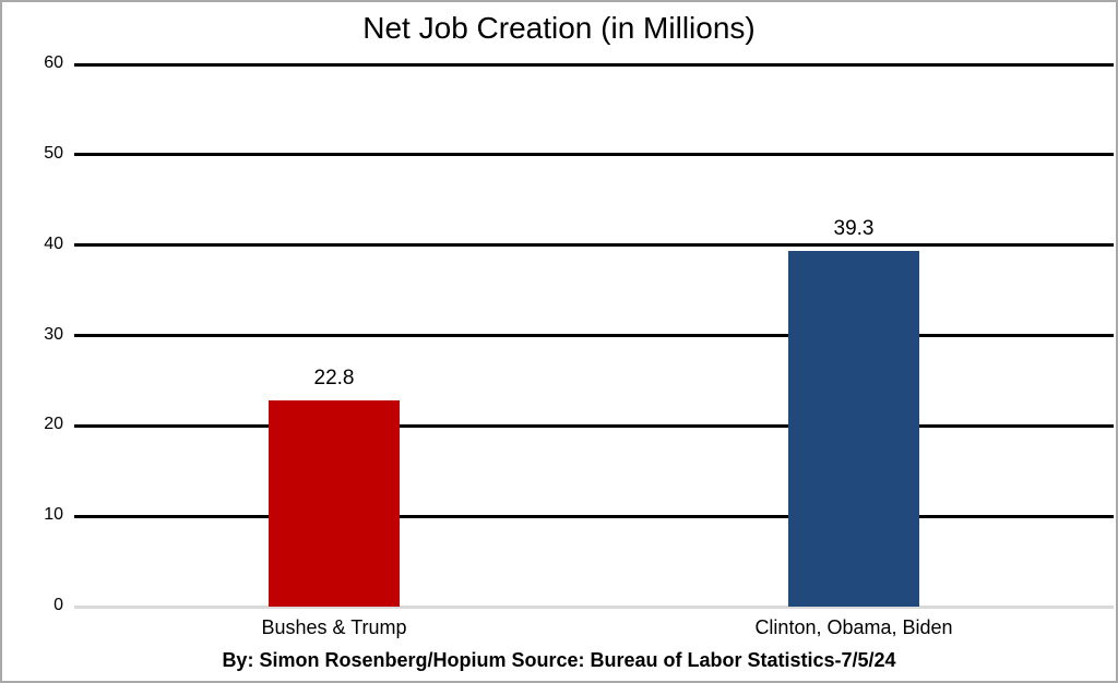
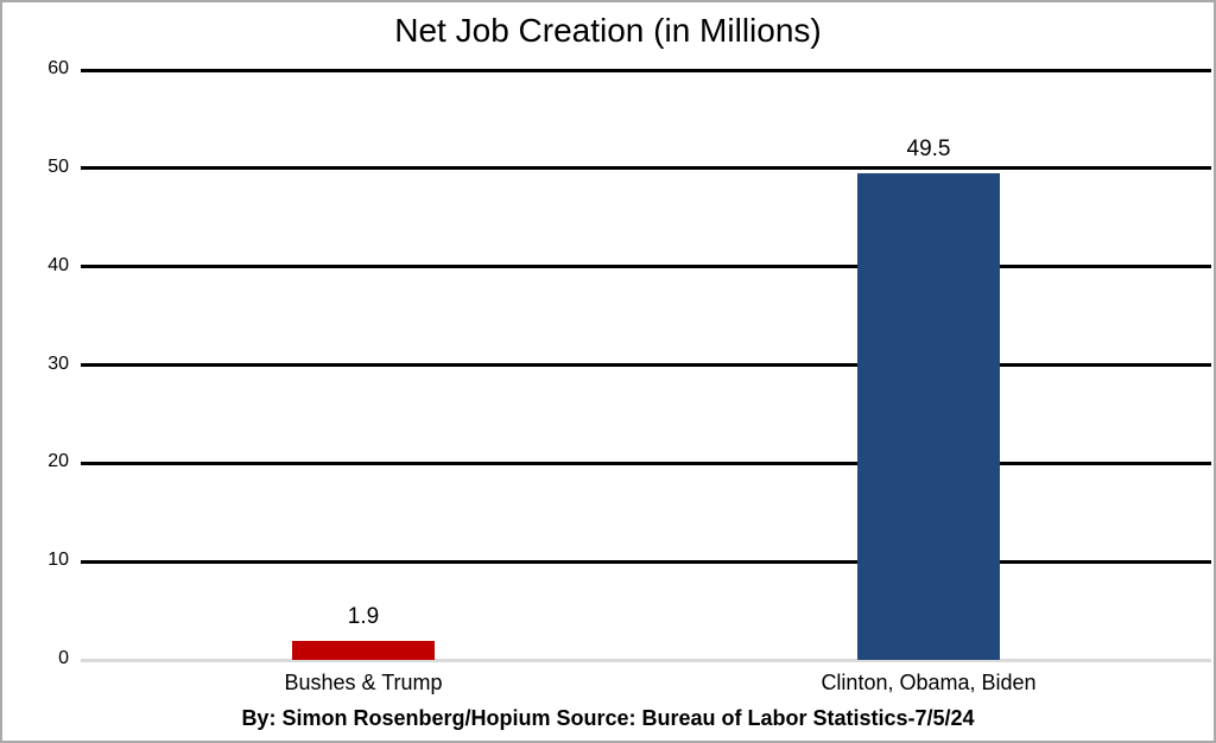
Bushes & Trump: 22.8 -> 1.9
Clinton, Obama, Biden: 39.3 -> 49.5
